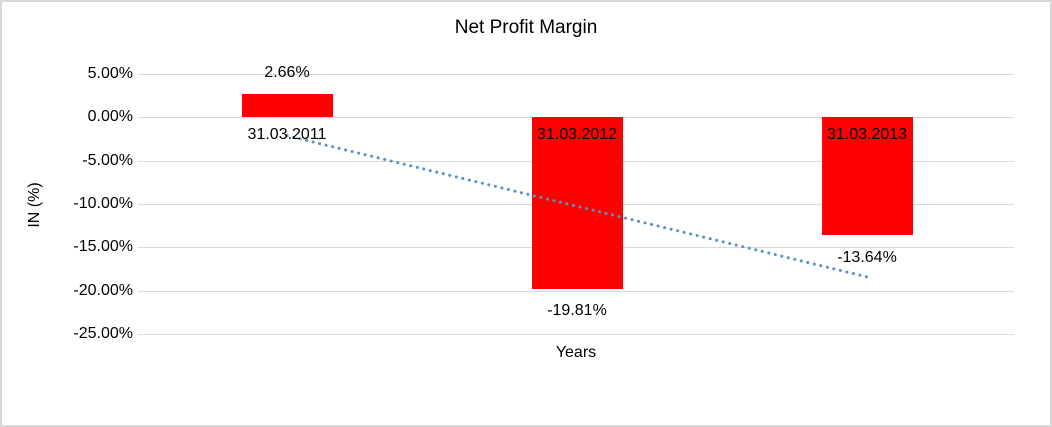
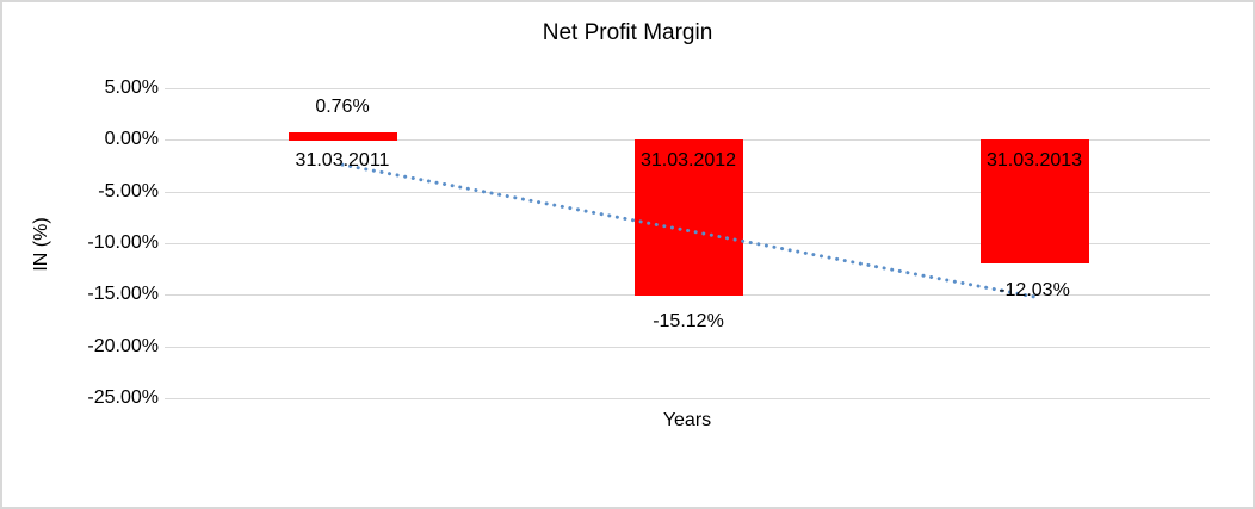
31.03.2011: 2.66% -> 0.76%
31.03.2012: -19.81% -> -15.12%
31.03.2013: -13.64% -> -12.03%
